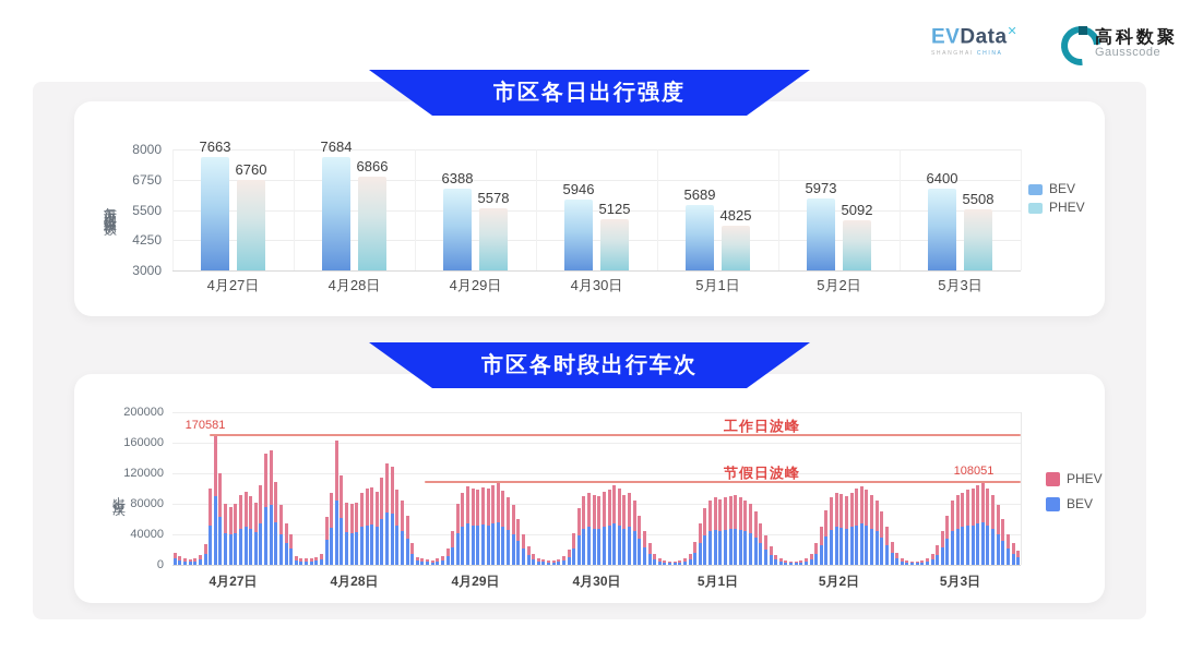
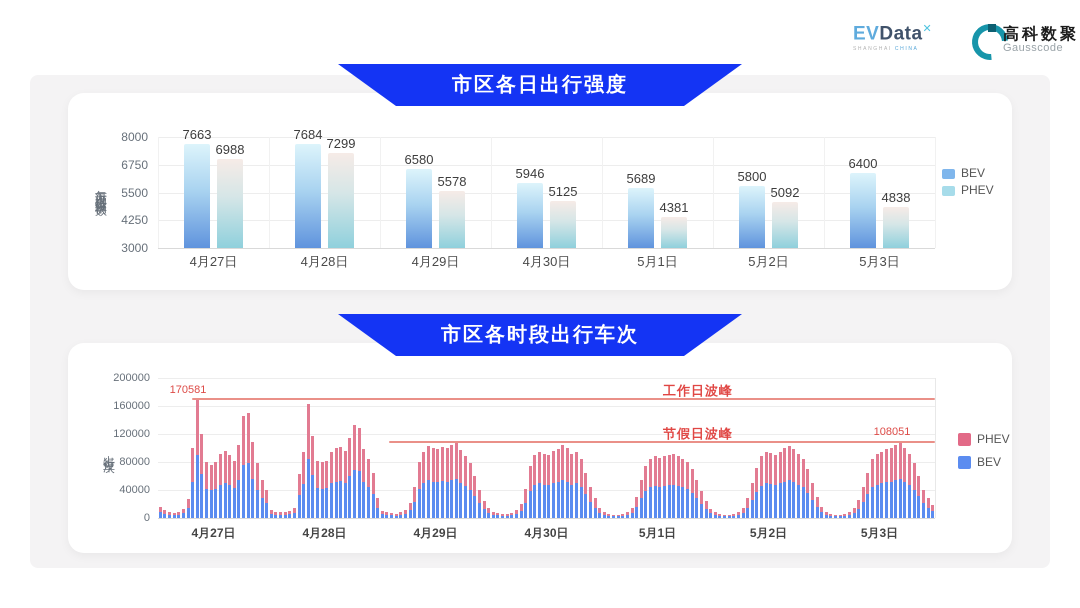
市区各日出行强度/PHEV/4月27日: 6760 -> 6988
市区各日出行强度/PHEV/4月28日: 6866 -> 7299
市区各日出行强度/BEV/4月29日: 6388 -> 6580
市区各日出行强度/PHEV/5月1日: 4825 -> 4381
市区各日出行强度/BEV/5月2日: 5973 -> 5800
市区各日出行强度/PHEV/5月3日: 5508 -> 4838
